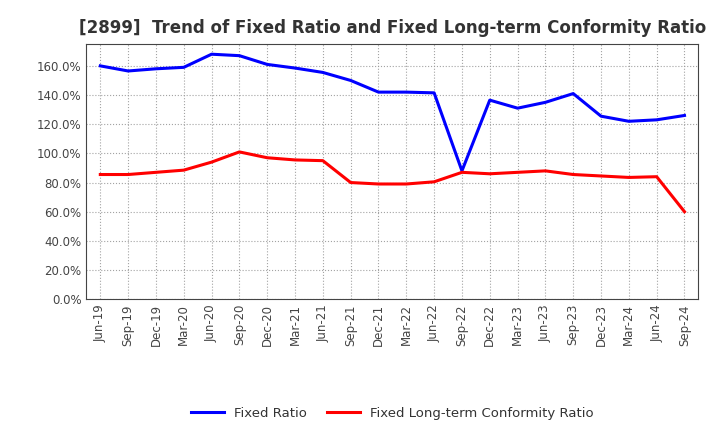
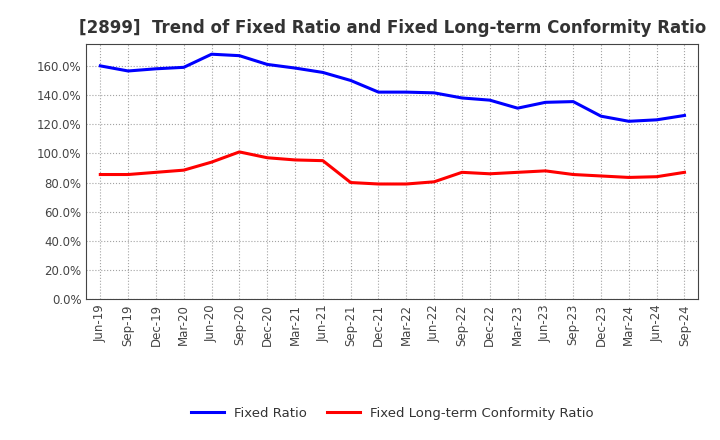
Fixed Ratio/Sep-22: 88% -> 138%
Fixed Ratio/Sep-23: 141% -> 135%
Fixed Long-term Conformity Ratio/Sep-24: 60% -> 87%
